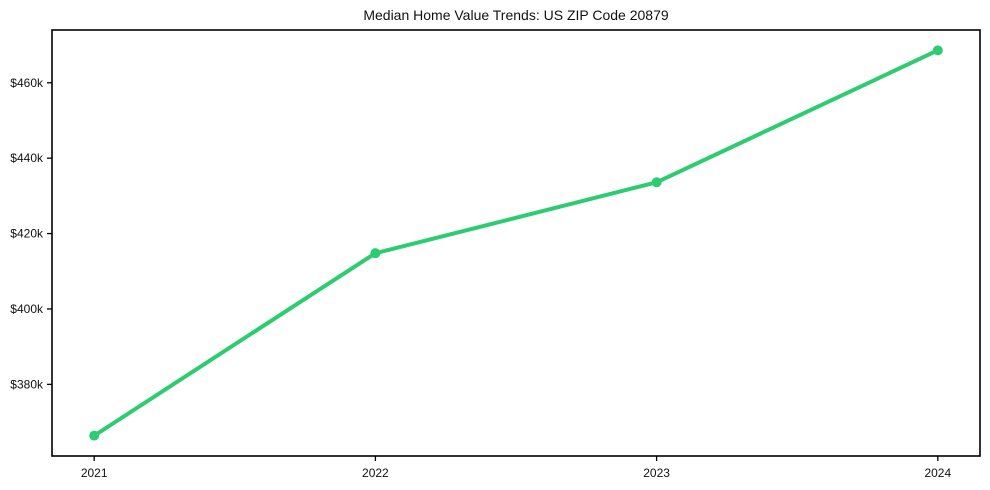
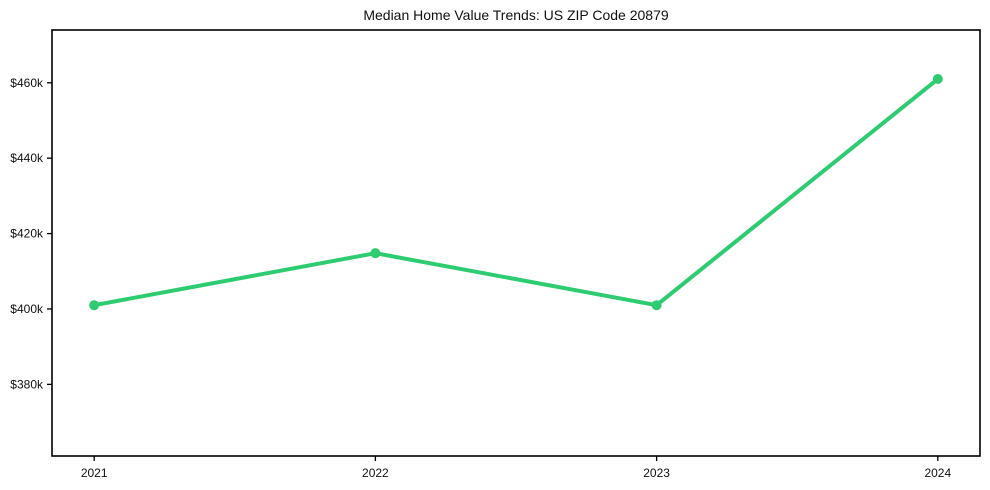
2021: $366k -> $401k
2023: $434k -> $401k
2024: $469k -> $461k
